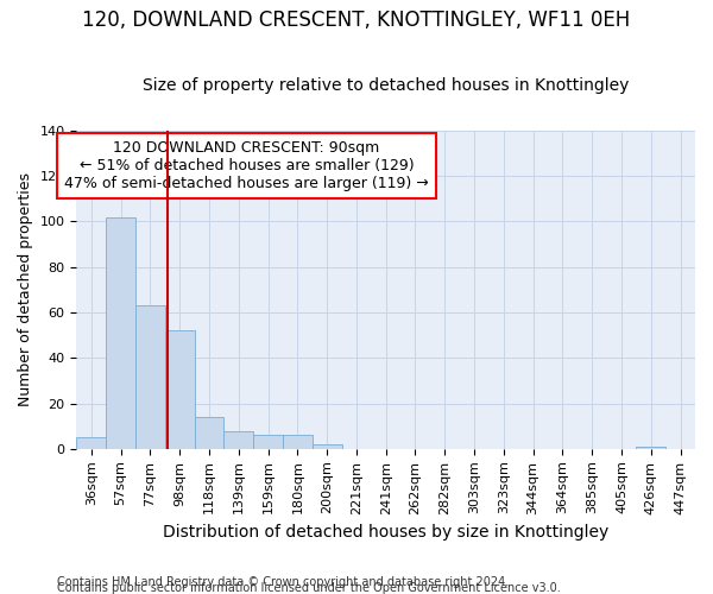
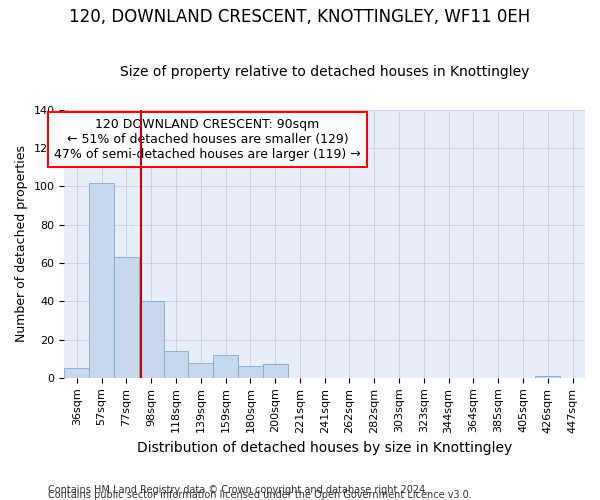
98sqm: 52 -> 40
159sqm: 6 -> 12
200sqm: 2 -> 7
